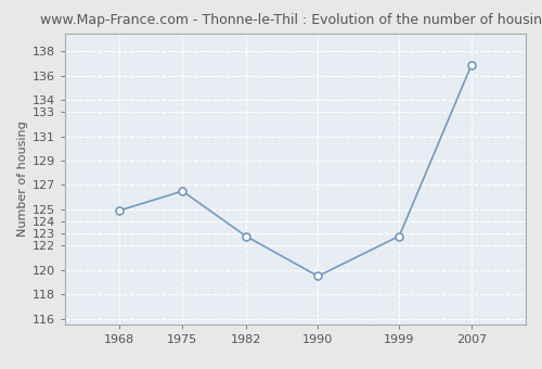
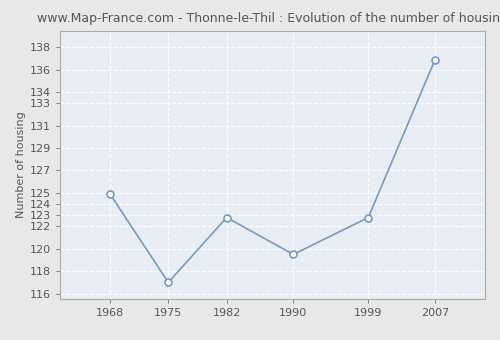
1975: 126.5 -> 117.0
